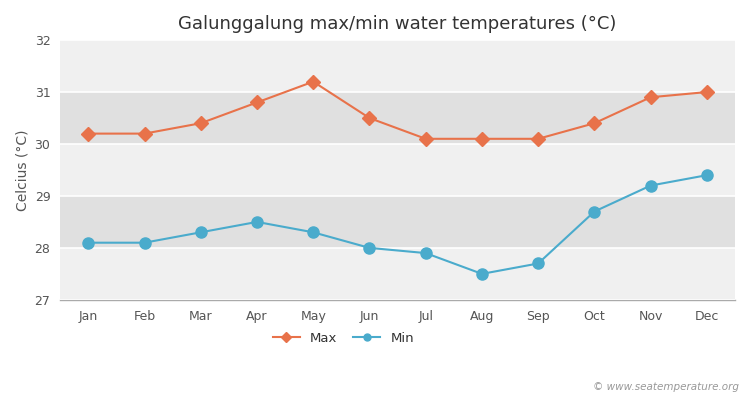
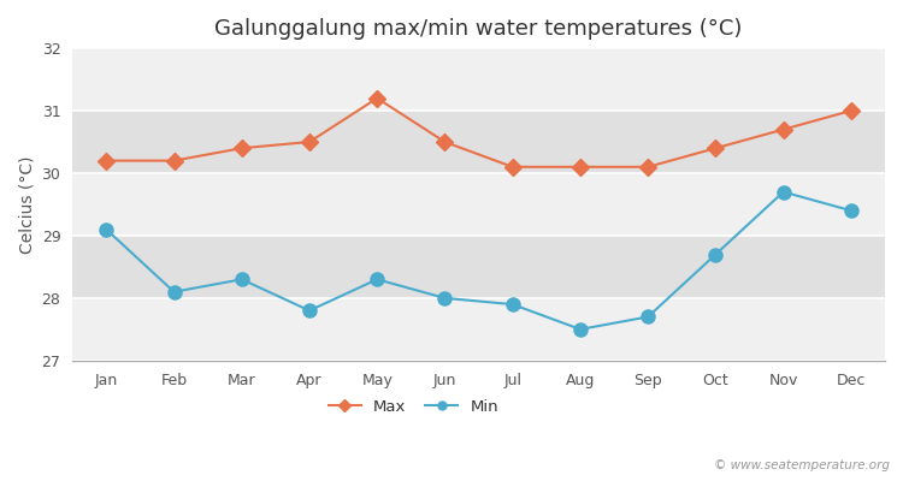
Min/Jan: 28.1 -> 29.1
Max/Apr: 30.8 -> 30.5
Min/Apr: 28.5 -> 27.8
Max/Nov: 30.9 -> 30.7
Min/Nov: 29.2 -> 29.7
